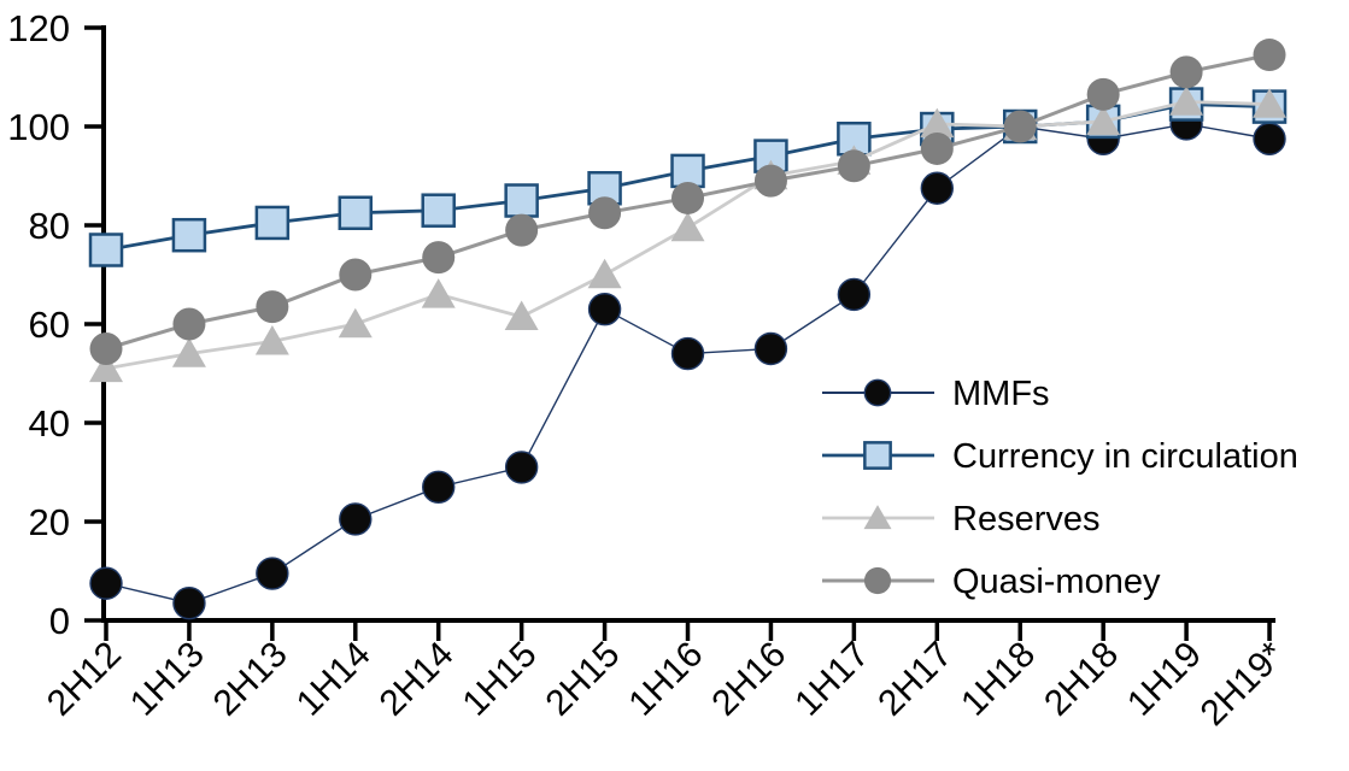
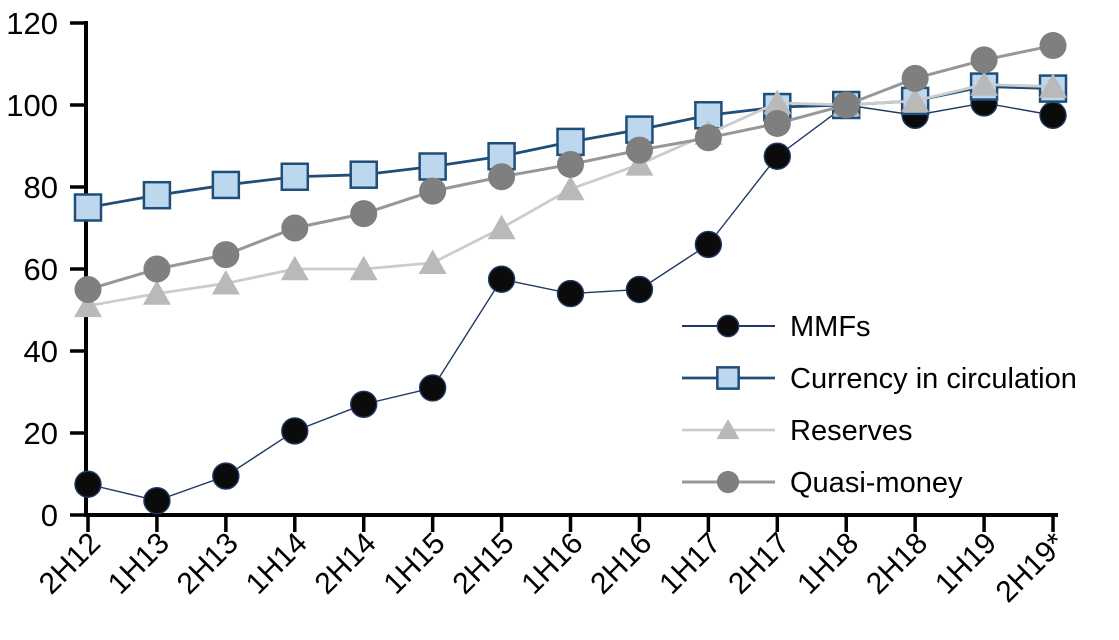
Reserves/2H14: 66 -> 60
MMFs/2H15: 63 -> 58
Reserves/2H16: 90 -> 86
